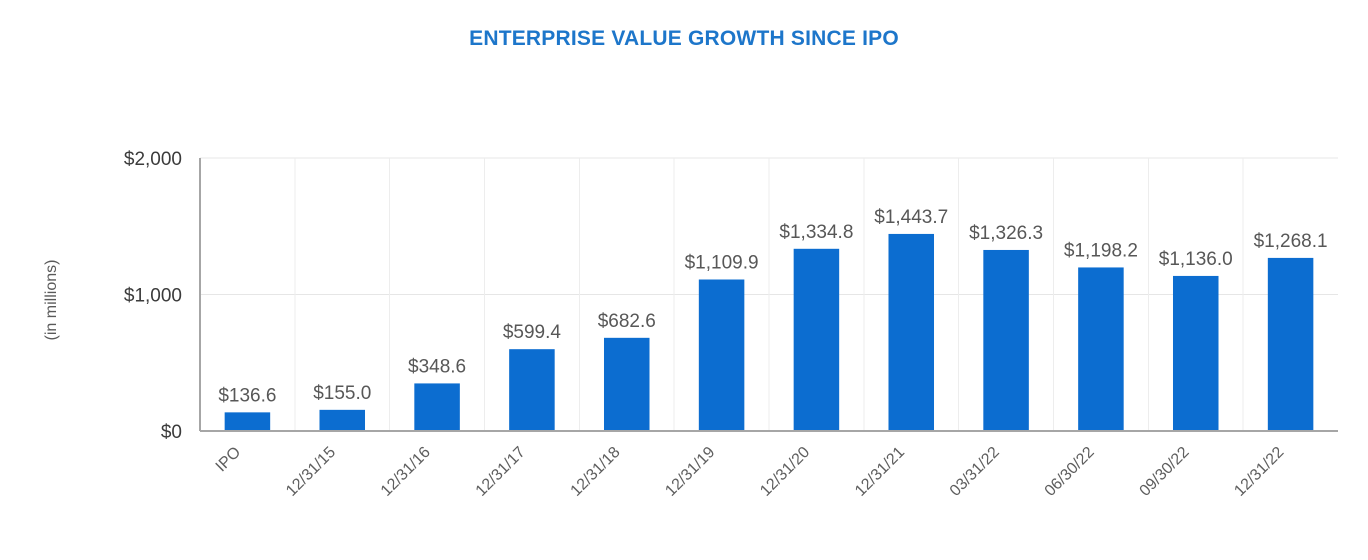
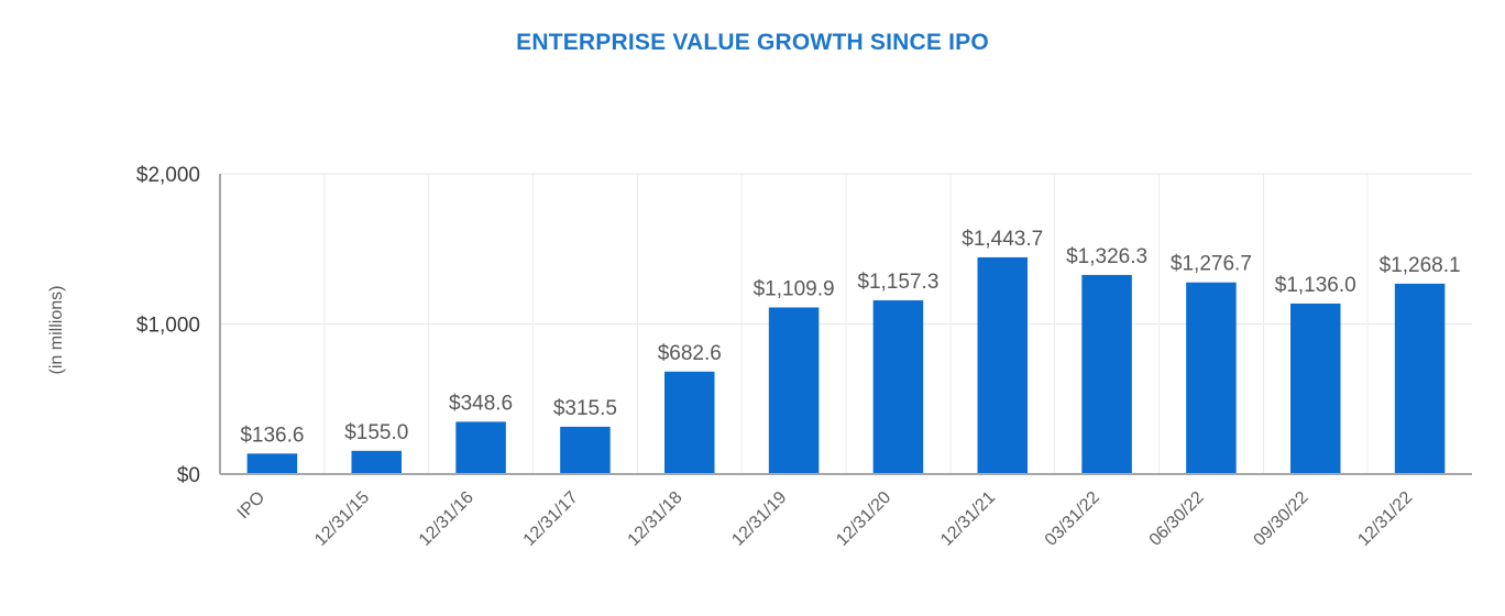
12/31/17: $599.4 -> $315.5
12/31/20: $1,334.8 -> $1,157.3
06/30/22: $1,198.2 -> $1,276.7
